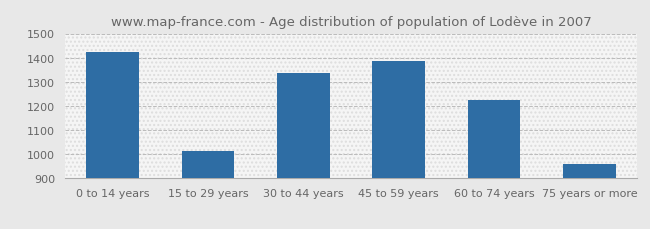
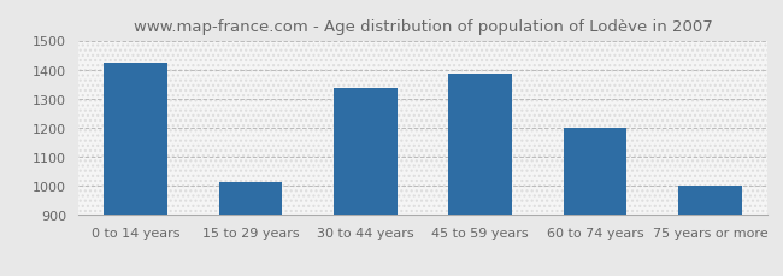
60 to 74 years: 1225 -> 1200
75 years or more: 960 -> 1000
